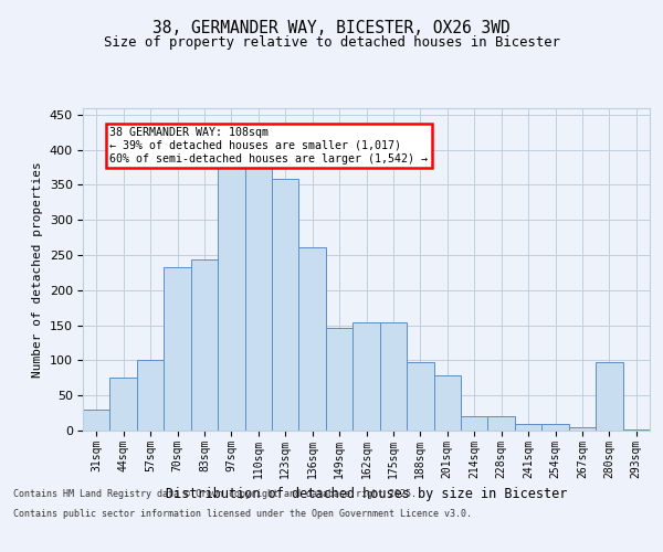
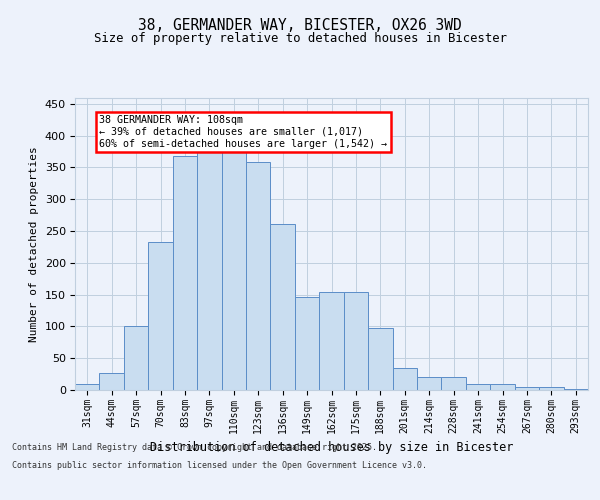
31sqm: 30 -> 10
44sqm: 76 -> 27
83sqm: 244 -> 368
201sqm: 78 -> 34
280sqm: 98 -> 4
